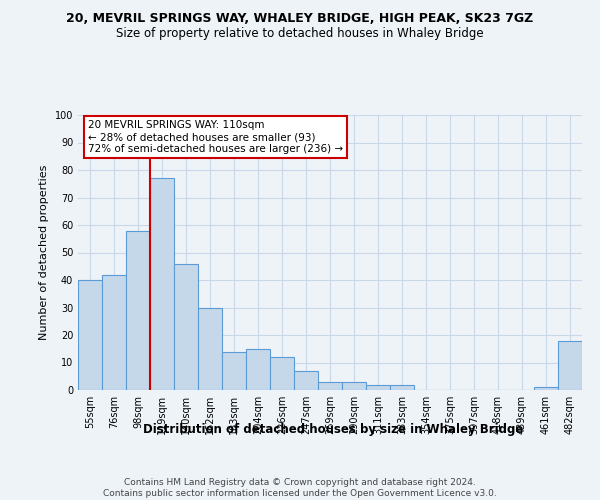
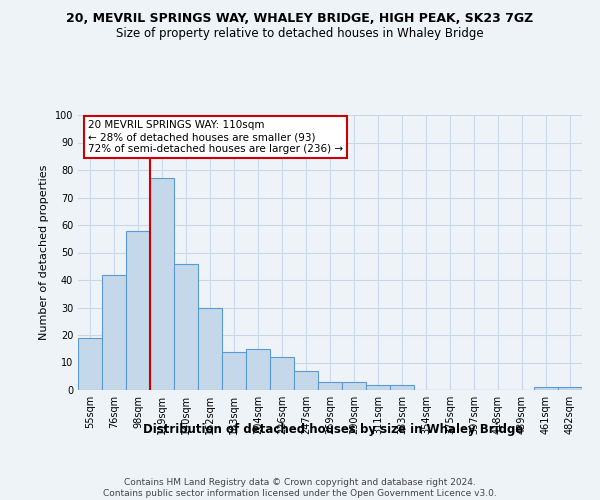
55sqm: 40 -> 19
482sqm: 18 -> 1
